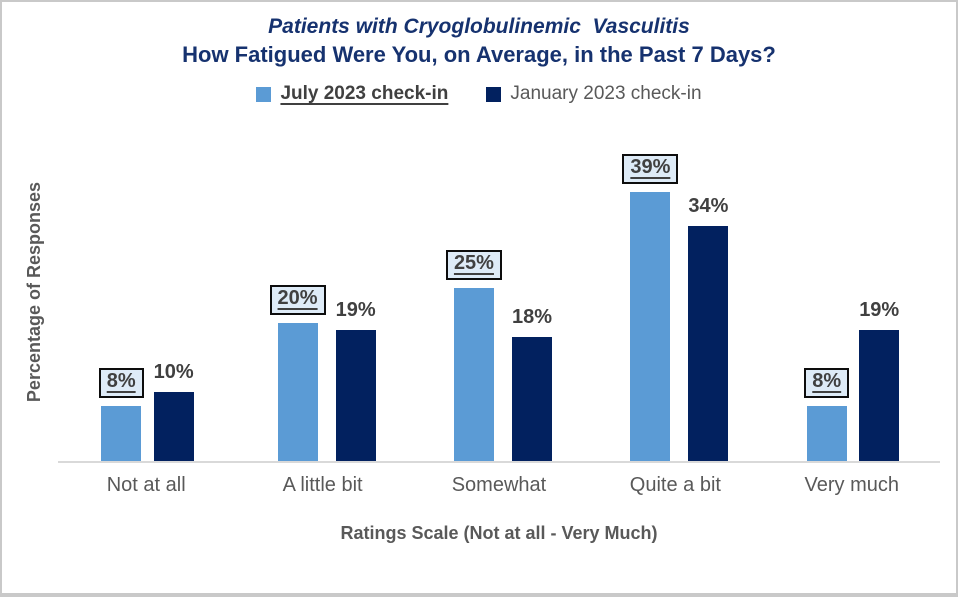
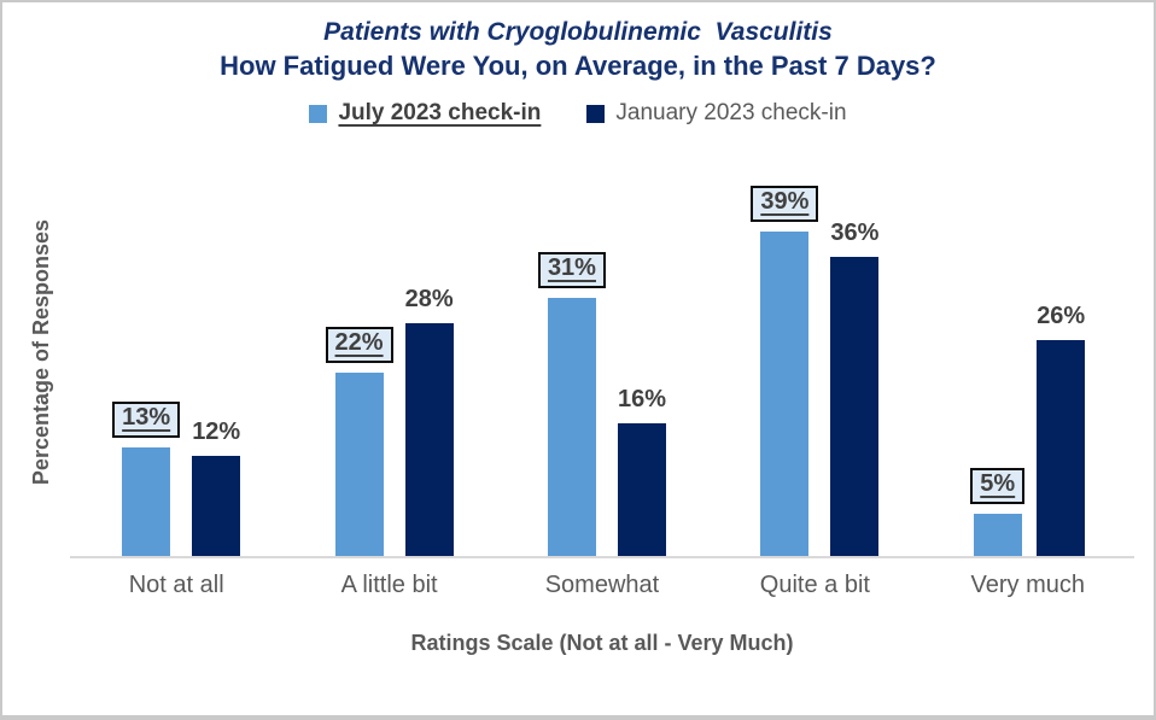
July 2023 check-in/Not at all: 8% -> 13%
January 2023 check-in/Not at all: 10% -> 12%
July 2023 check-in/A little bit: 20% -> 22%
January 2023 check-in/A little bit: 19% -> 28%
July 2023 check-in/Somewhat: 25% -> 31%
January 2023 check-in/Somewhat: 18% -> 16%
January 2023 check-in/Quite a bit: 34% -> 36%
July 2023 check-in/Very much: 8% -> 5%
January 2023 check-in/Very much: 19% -> 26%
